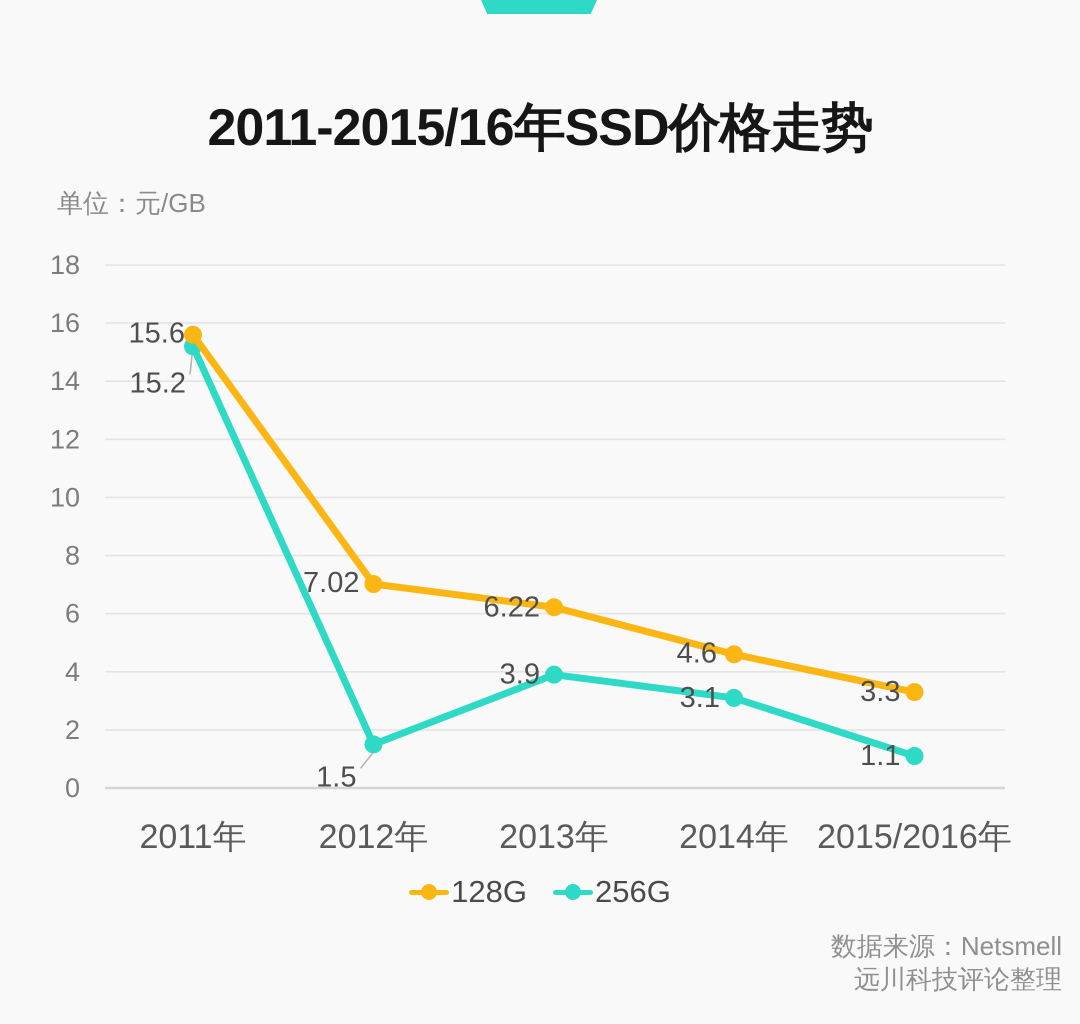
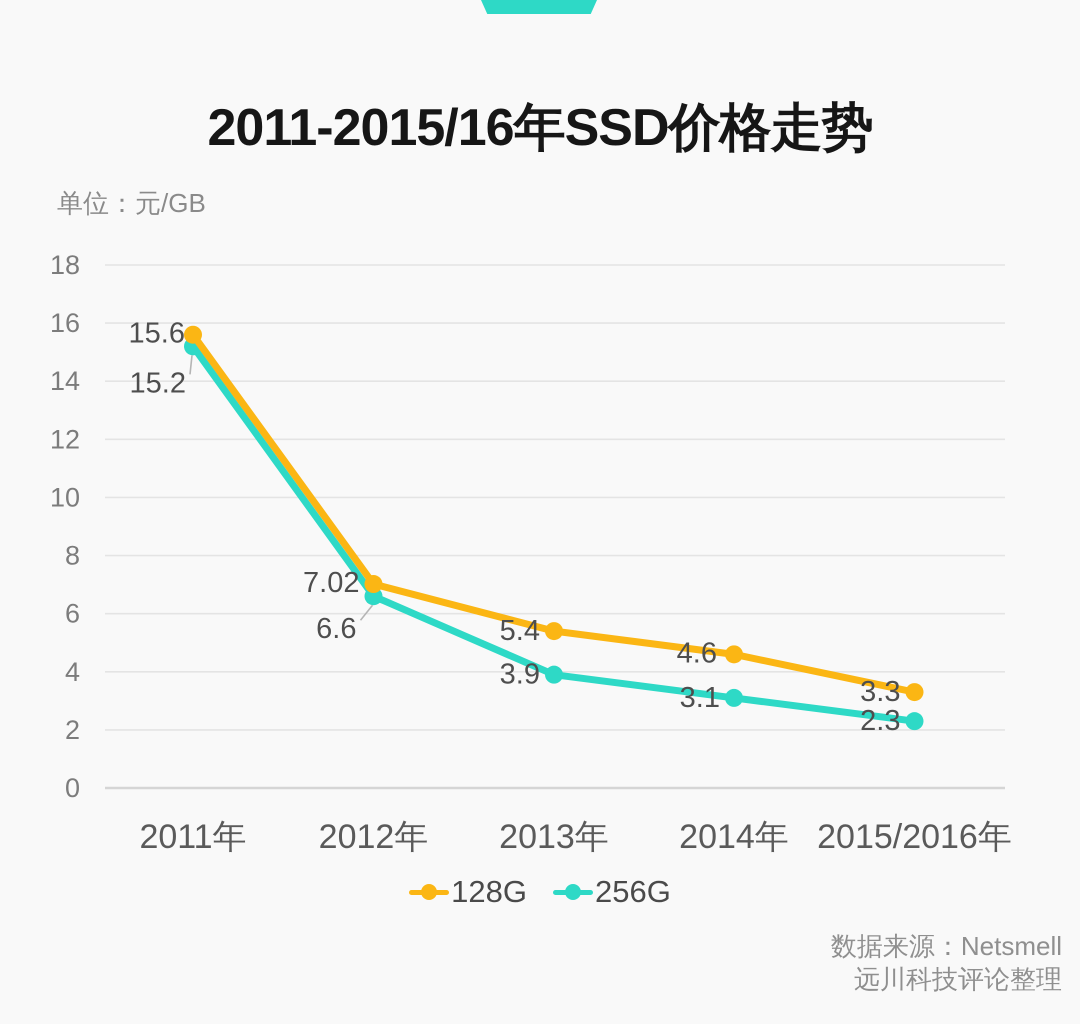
256G/2012年: 1.5 -> 6.6
128G/2013年: 6.22 -> 5.4
256G/2015/2016年: 1.1 -> 2.3
